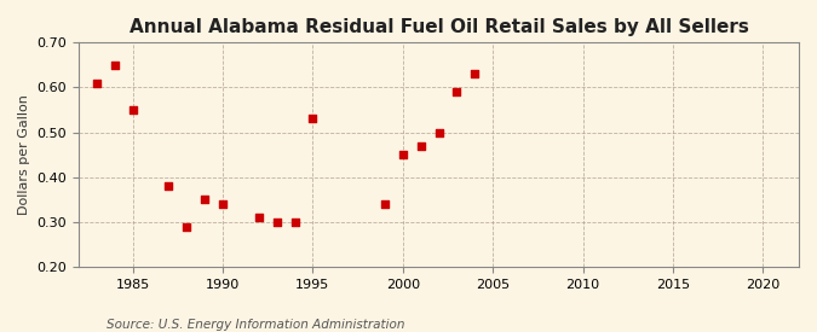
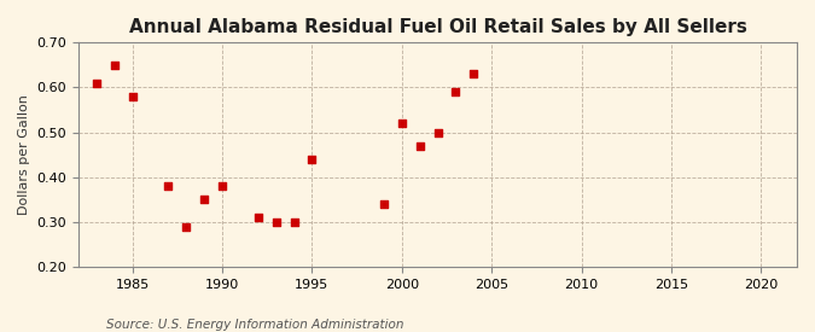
1985: 0.55 -> 0.58
1990: 0.34 -> 0.38
1995: 0.53 -> 0.44
2000: 0.45 -> 0.52
